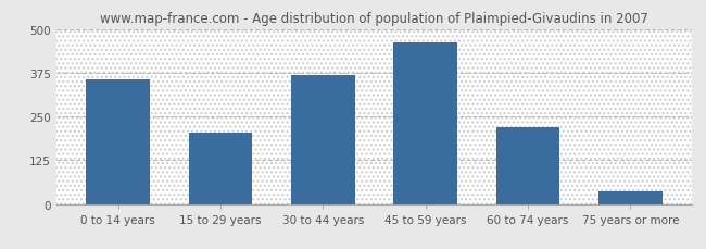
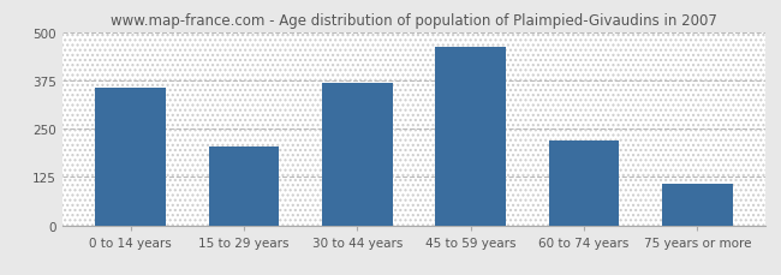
75 years or more: 35 -> 108
